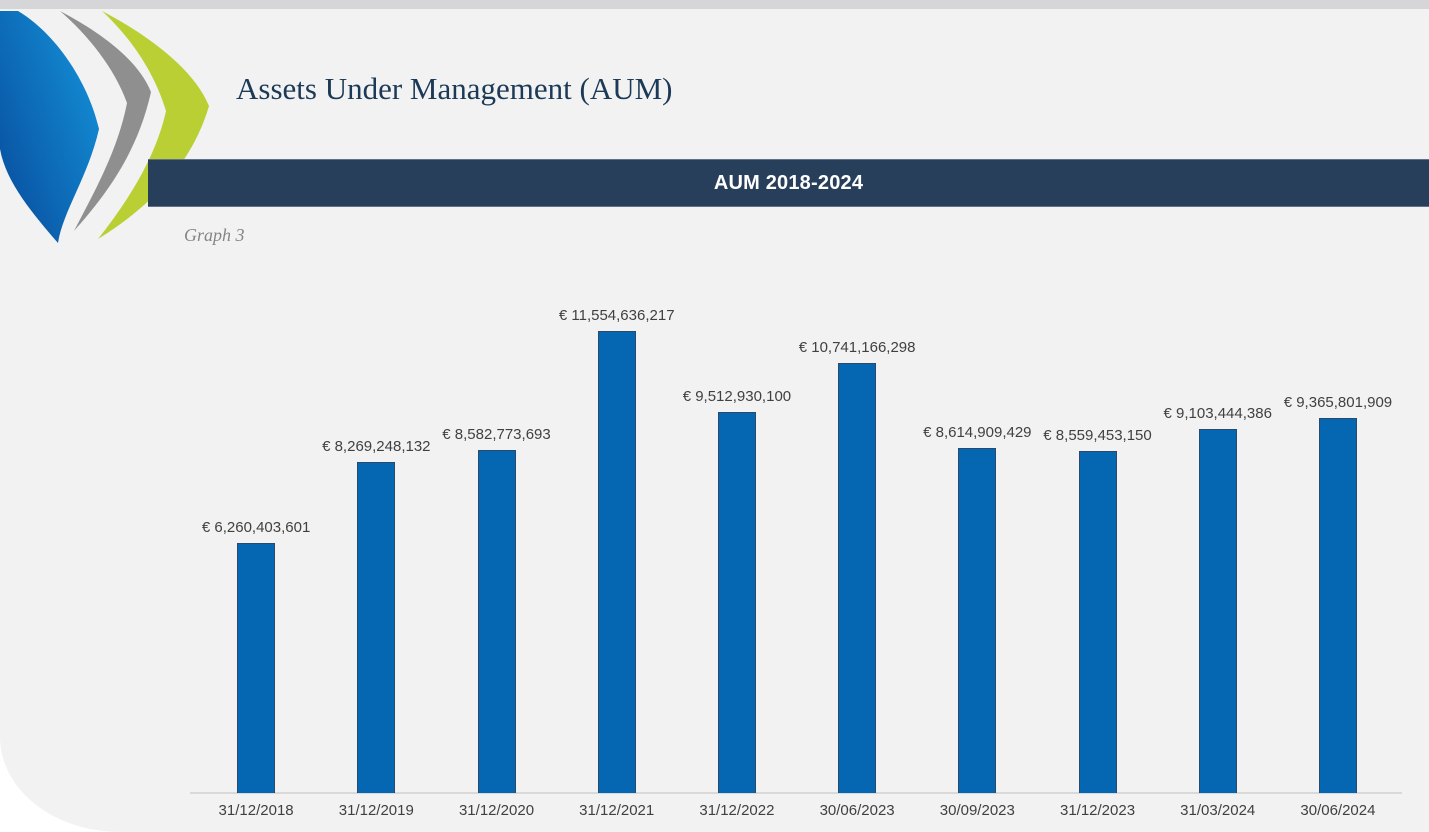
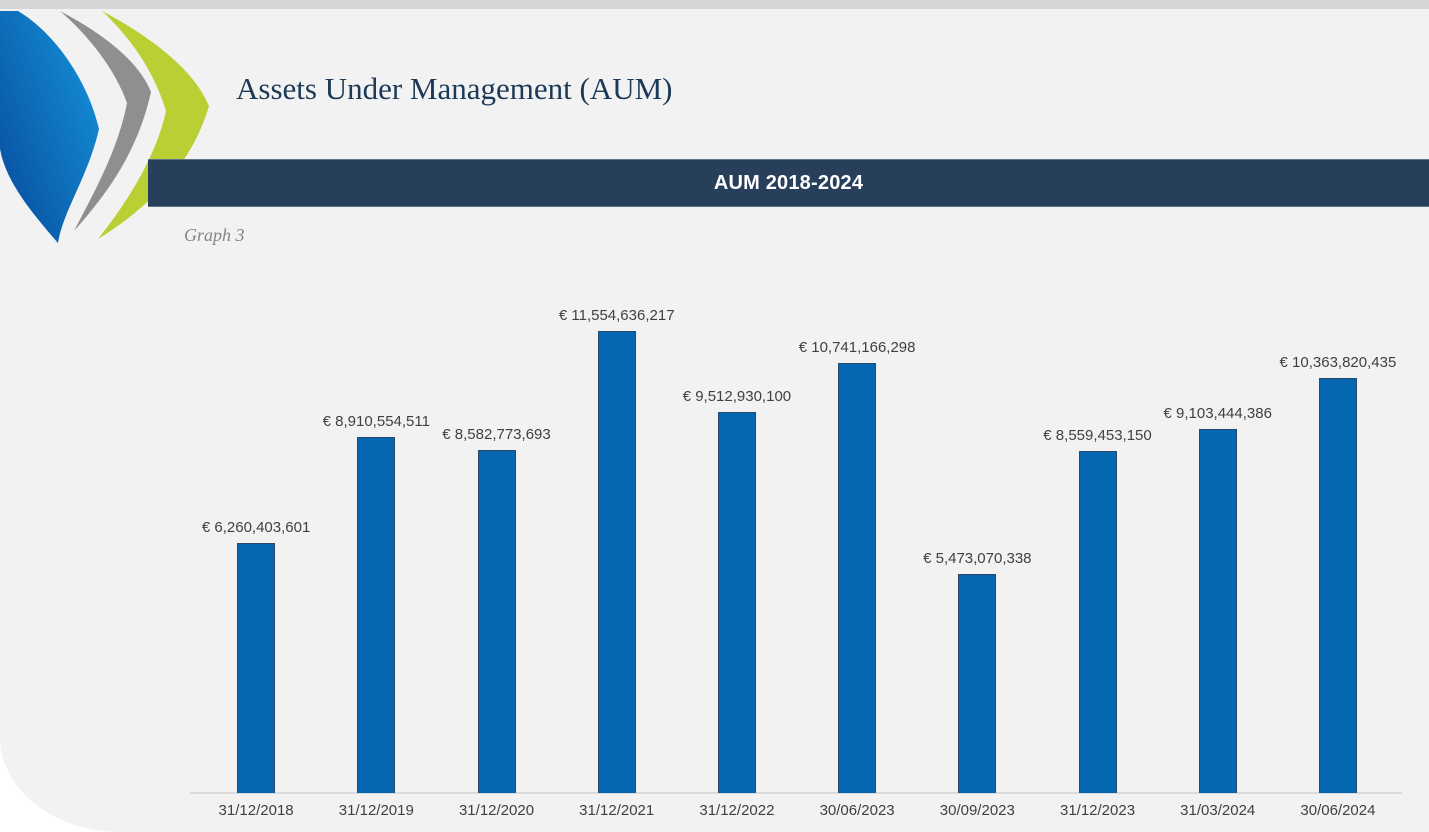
31/12/2019: 8,269,248,132 -> 8,910,554,511
30/09/2023: 8,614,909,429 -> 5,473,070,338
30/06/2024: 9,365,801,909 -> 10,363,820,435
